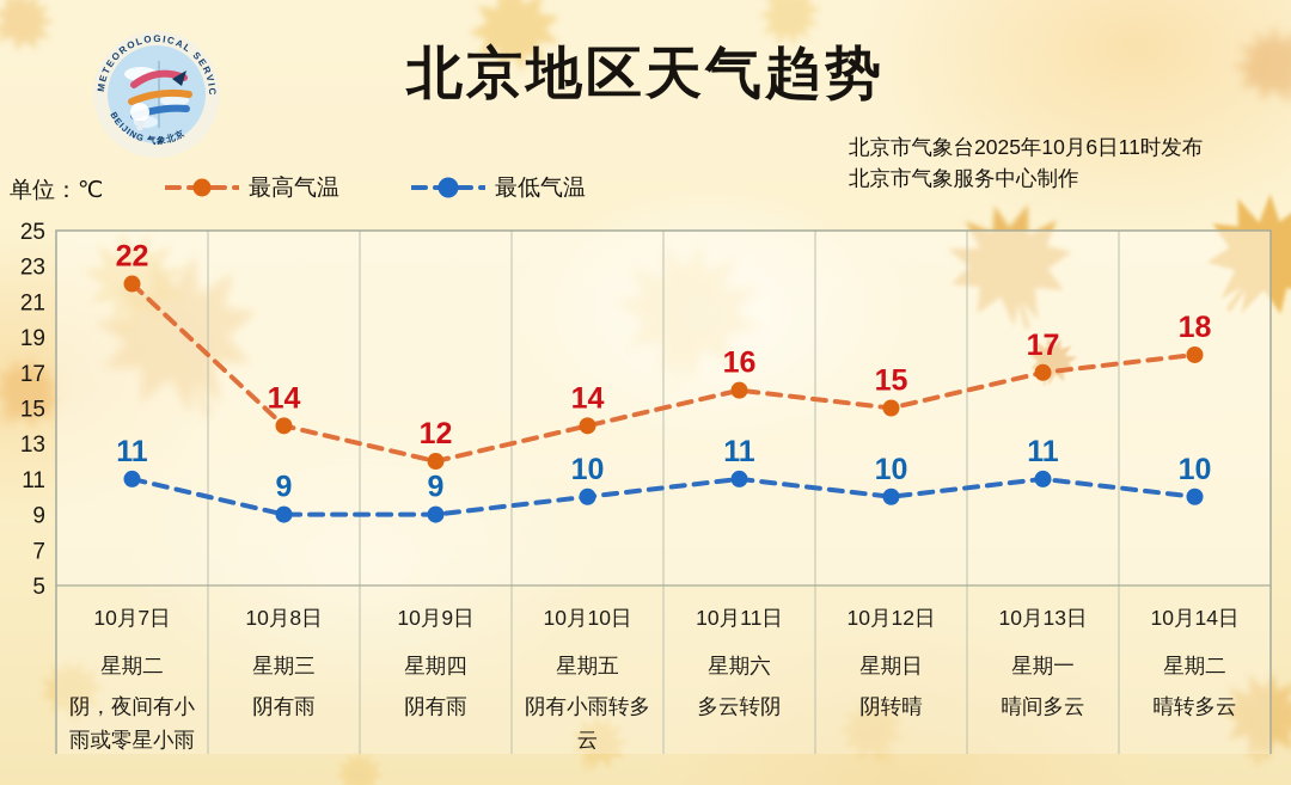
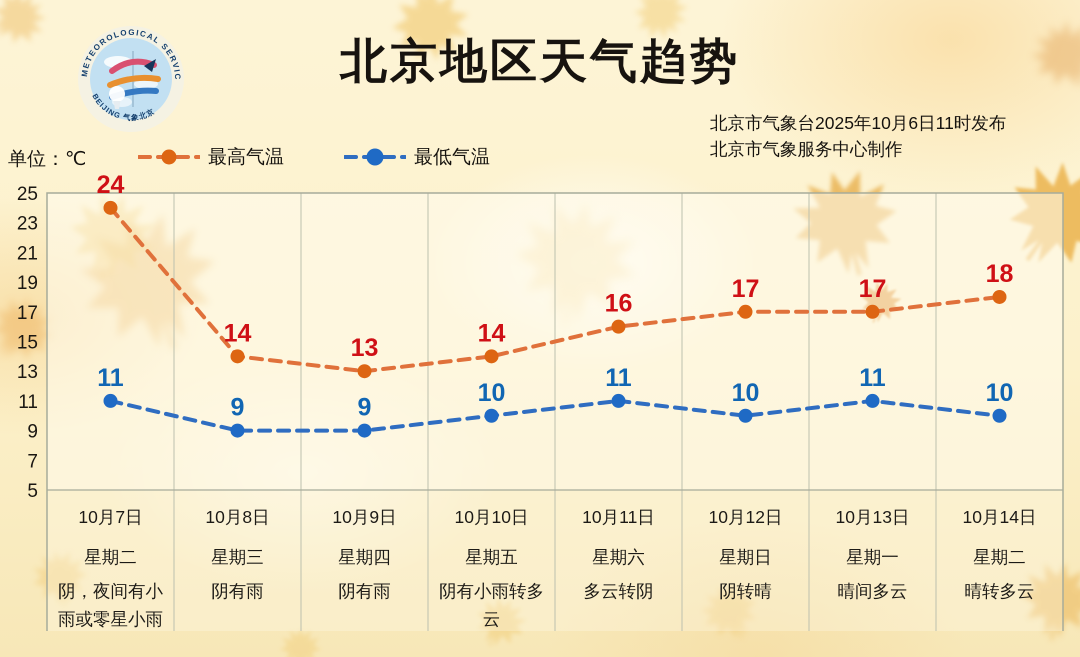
最高气温/10月7日: 22 -> 24
最高气温/10月9日: 12 -> 13
最高气温/10月12日: 15 -> 17
